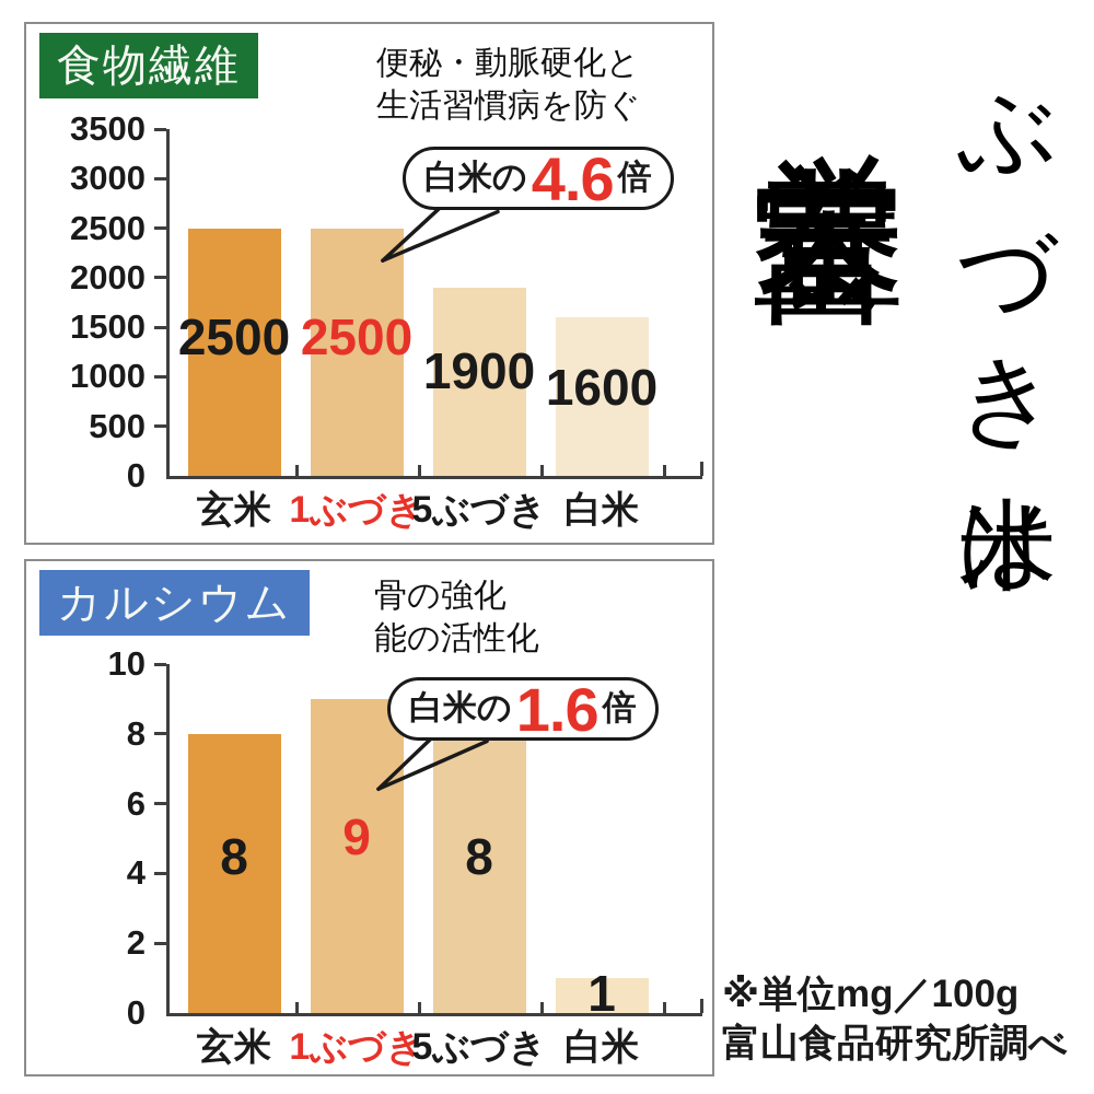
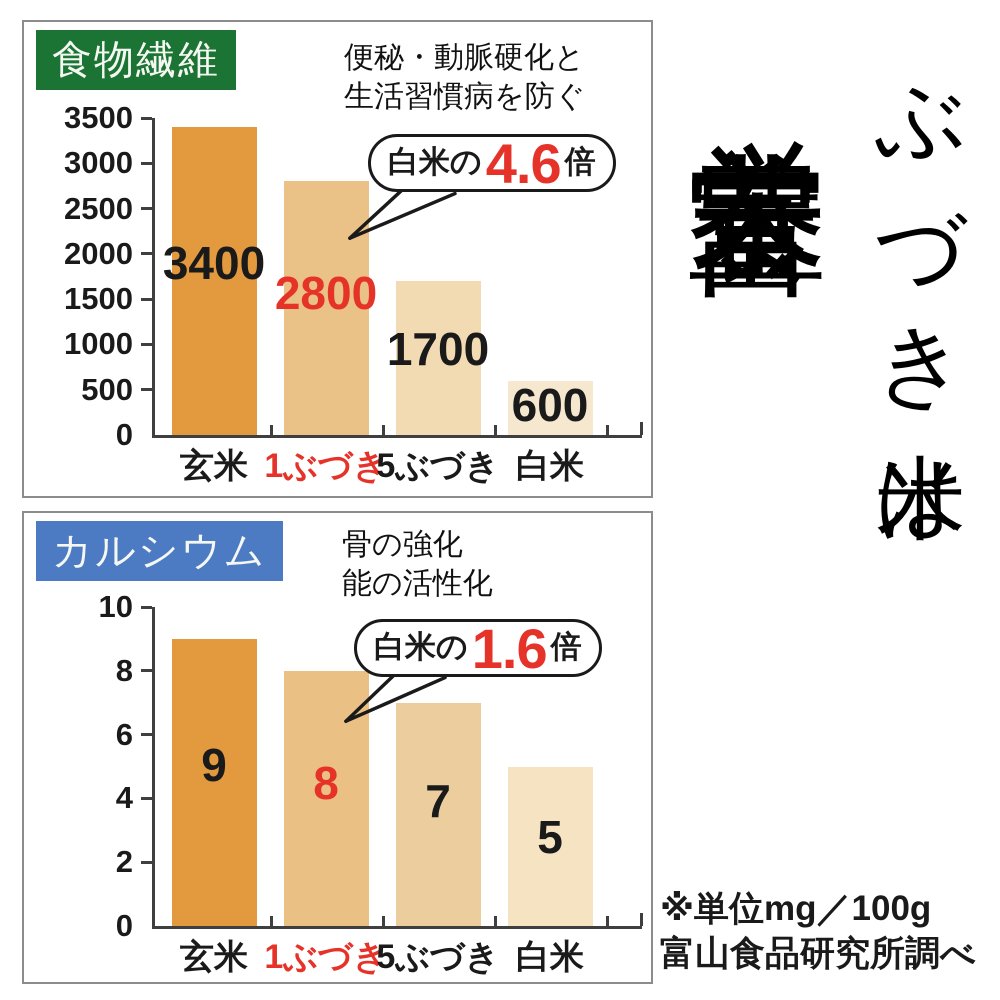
食物繊維/玄米: 2500 -> 3400
食物繊維/1ぶづき: 2500 -> 2800
食物繊維/5ぶづき: 1900 -> 1700
食物繊維/白米: 1600 -> 600
カルシウム/玄米: 8 -> 9
カルシウム/1ぶづき: 9 -> 8
カルシウム/5ぶづき: 8 -> 7
カルシウム/白米: 1 -> 5
